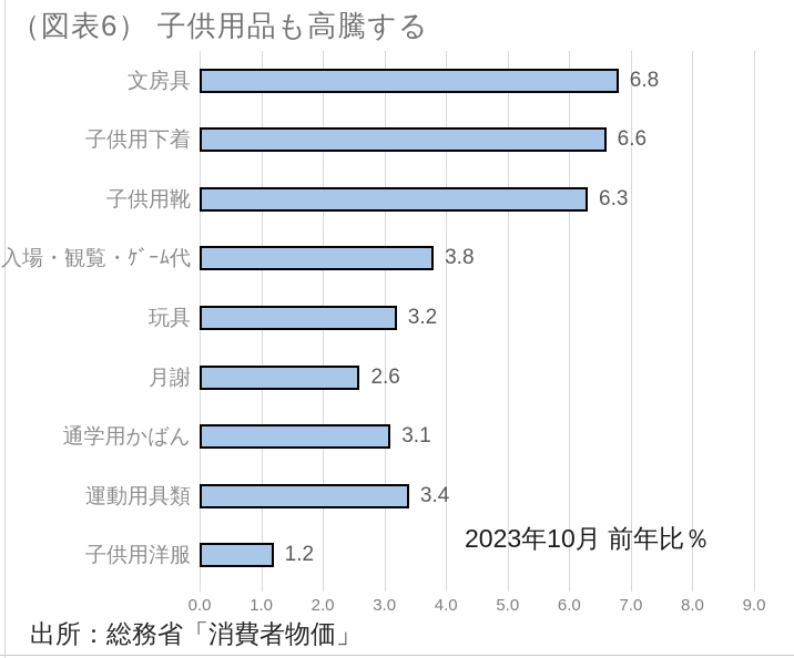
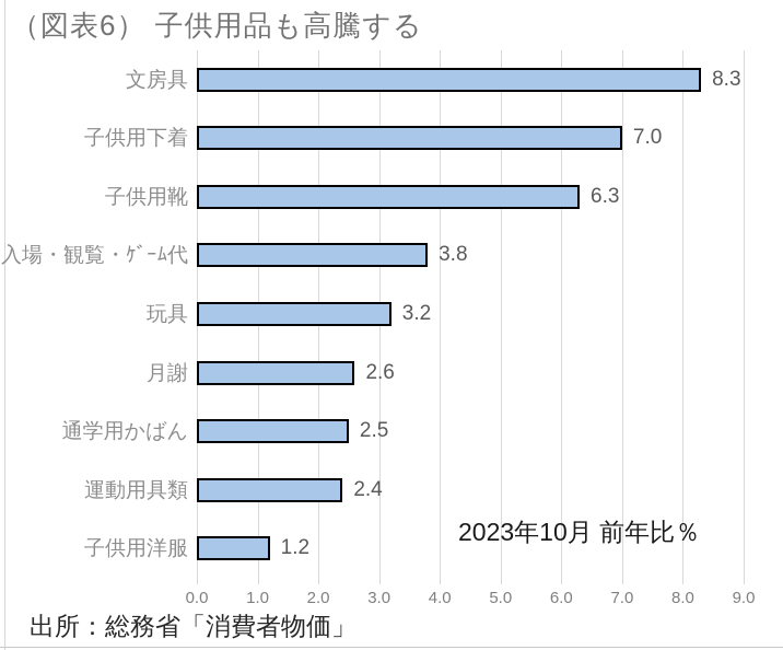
文房具: 6.8 -> 8.3
子供用下着: 6.6 -> 7.0
通学用かばん: 3.1 -> 2.5
運動用具類: 3.4 -> 2.4
